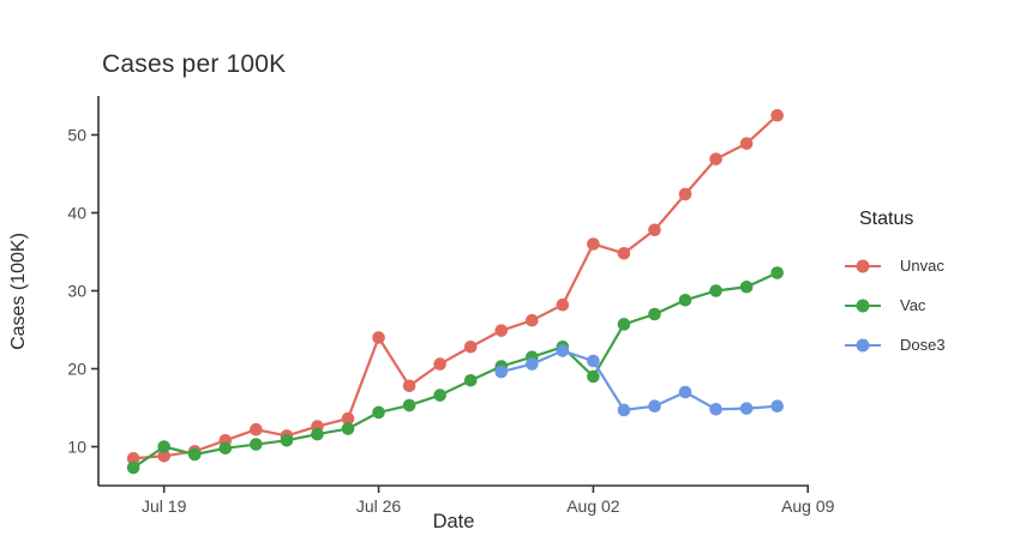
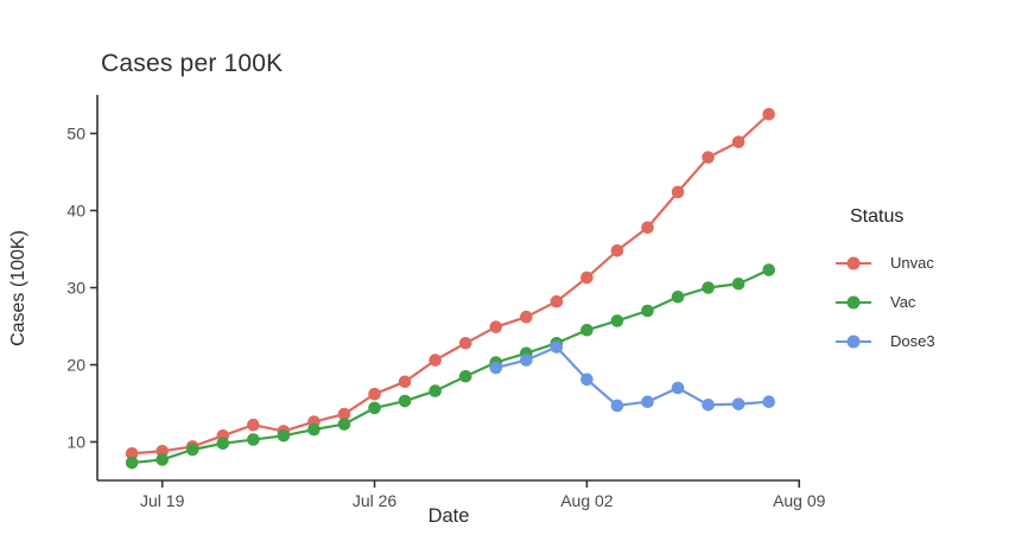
Vac/Jul 19: 10 -> 8
Unvac/Jul 26: 24 -> 16
Unvac/Aug 02: 36 -> 31
Vac/Aug 02: 19 -> 24
Dose3/Aug 02: 21 -> 18
